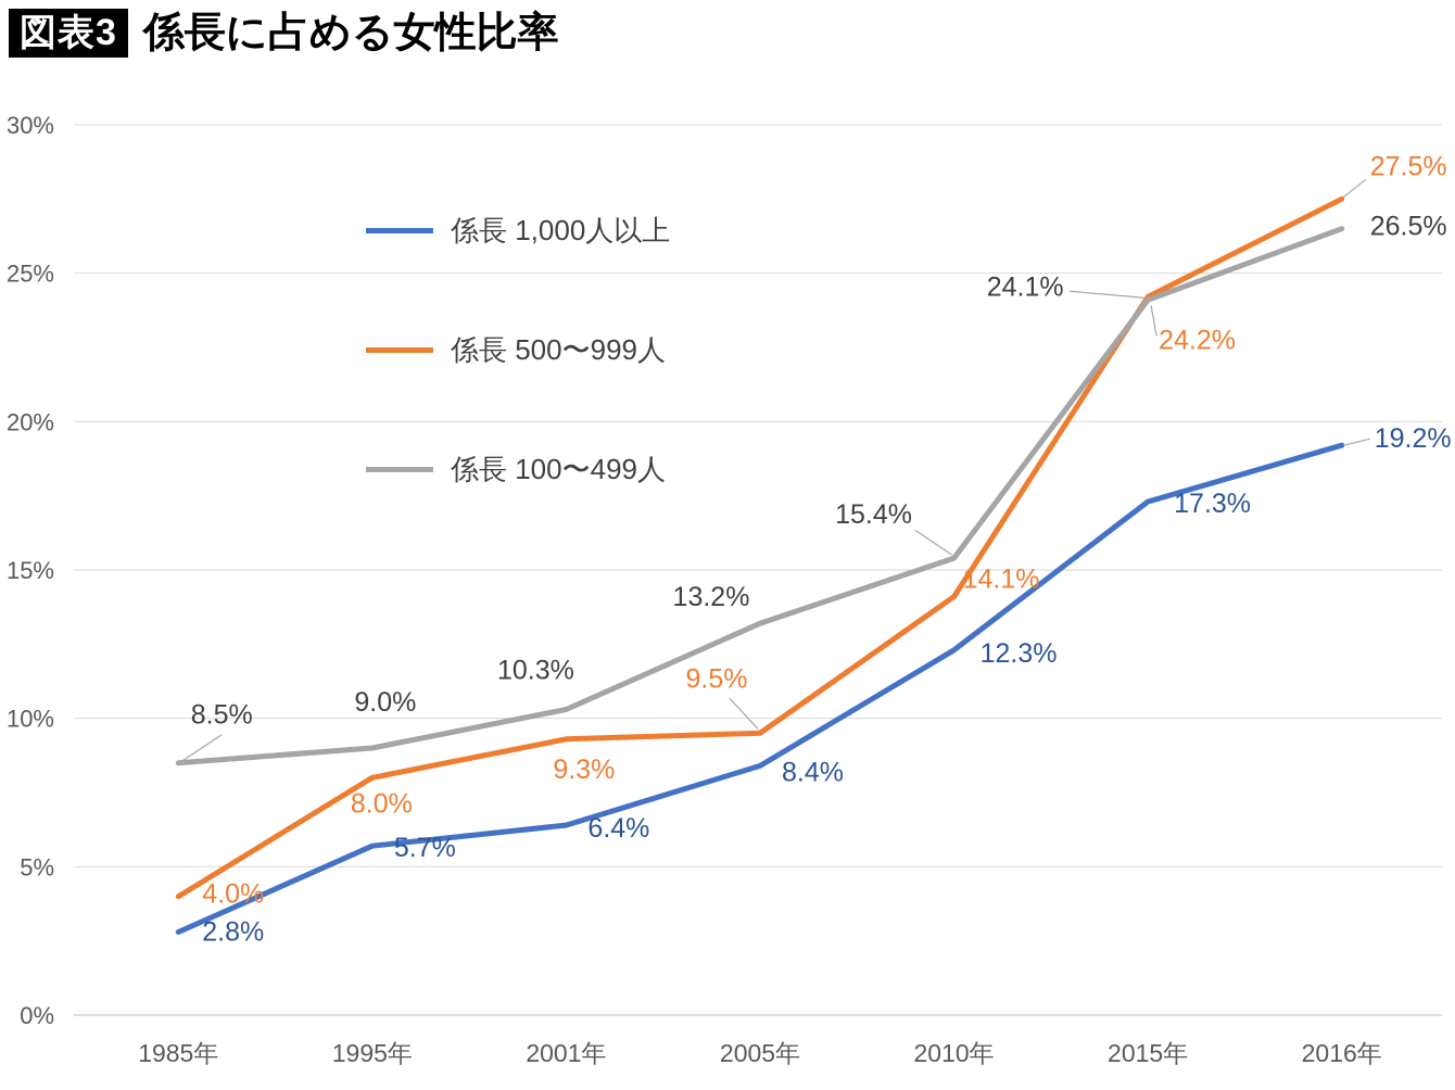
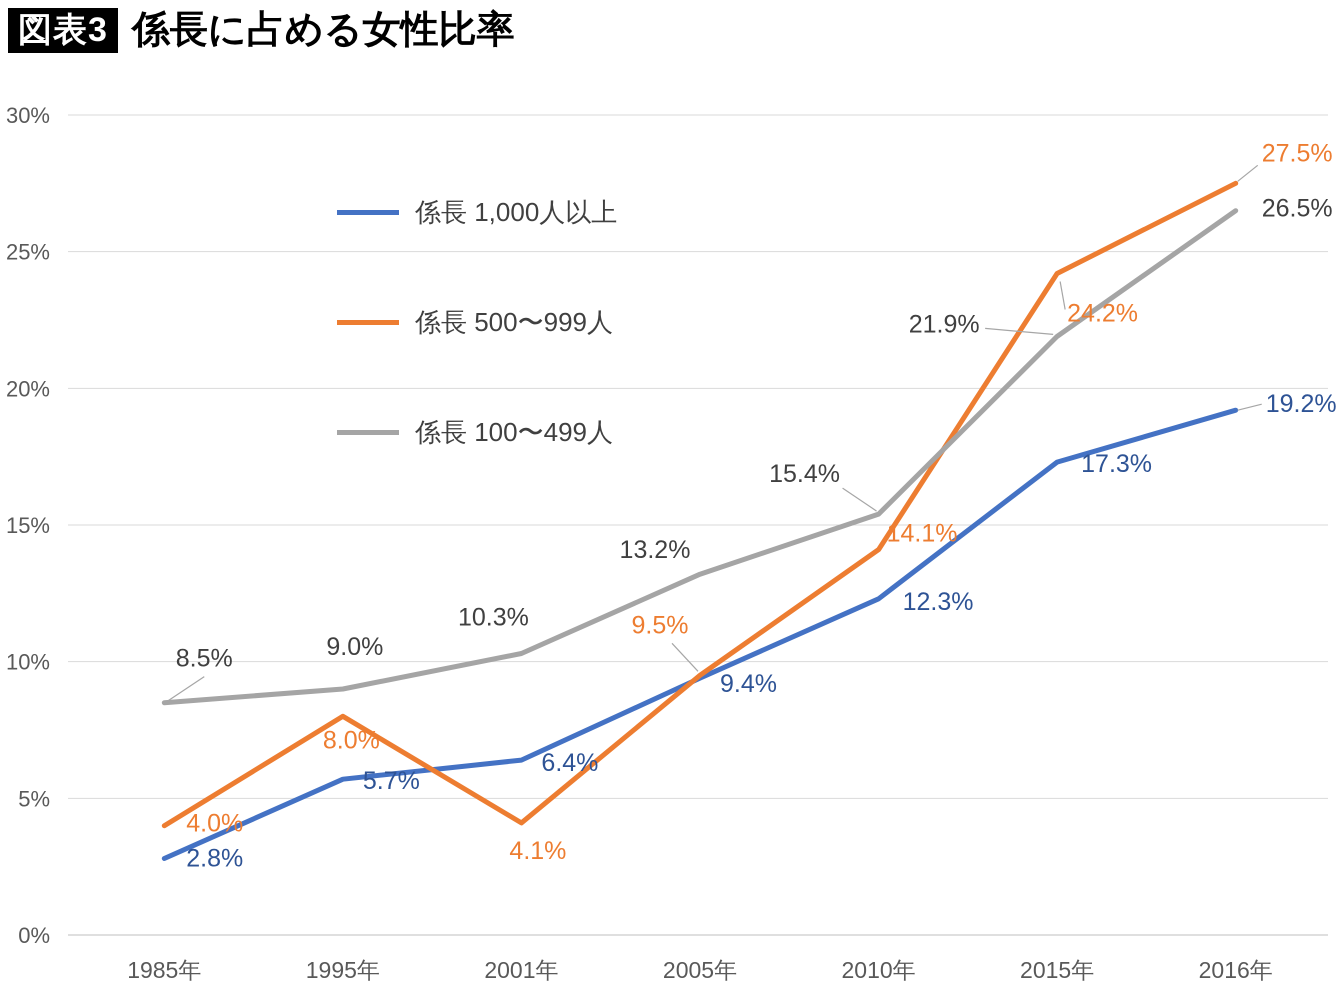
係長 500〜999人/2001年: 9.3% -> 4.1%
係長 1,000人以上/2005年: 8.4% -> 9.4%
係長 100〜499人/2015年: 24.1% -> 21.9%
